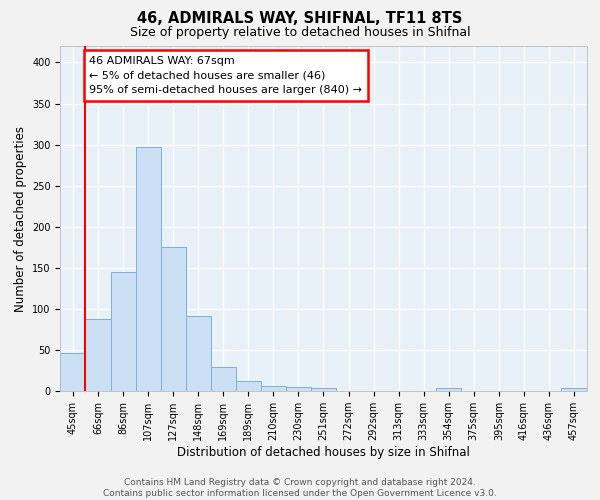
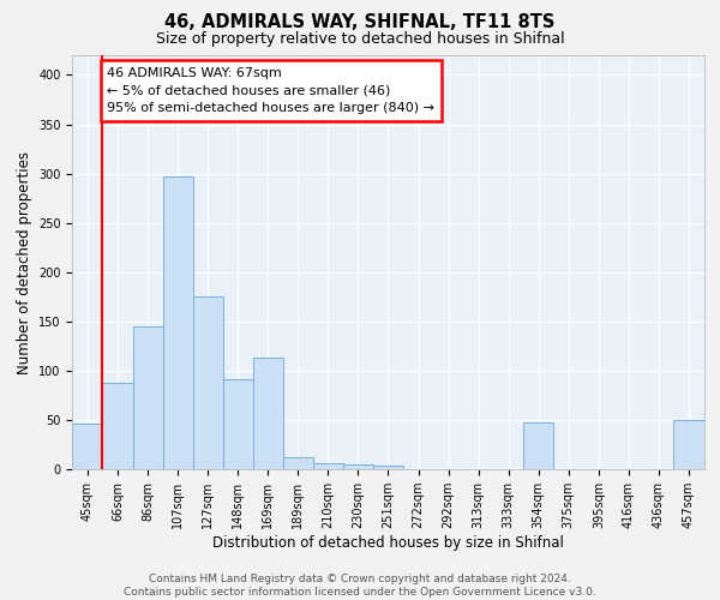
169sqm: 29 -> 114
354sqm: 4 -> 48
457sqm: 4 -> 50
